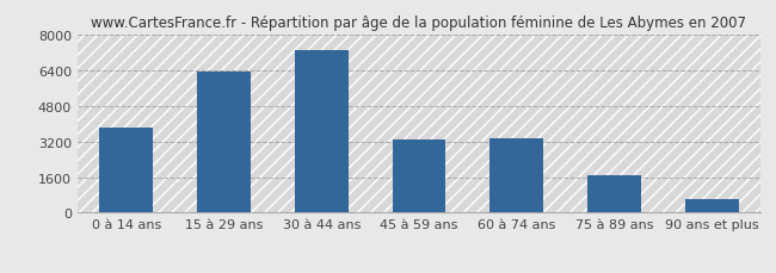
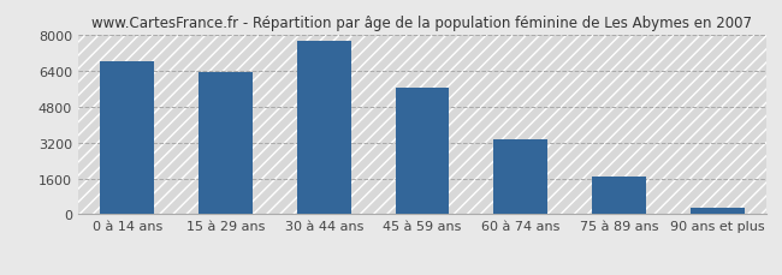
0 à 14 ans: 3800 -> 6800
30 à 44 ans: 7300 -> 7800
45 à 59 ans: 3300 -> 5600
90 ans et plus: 600 -> 300
